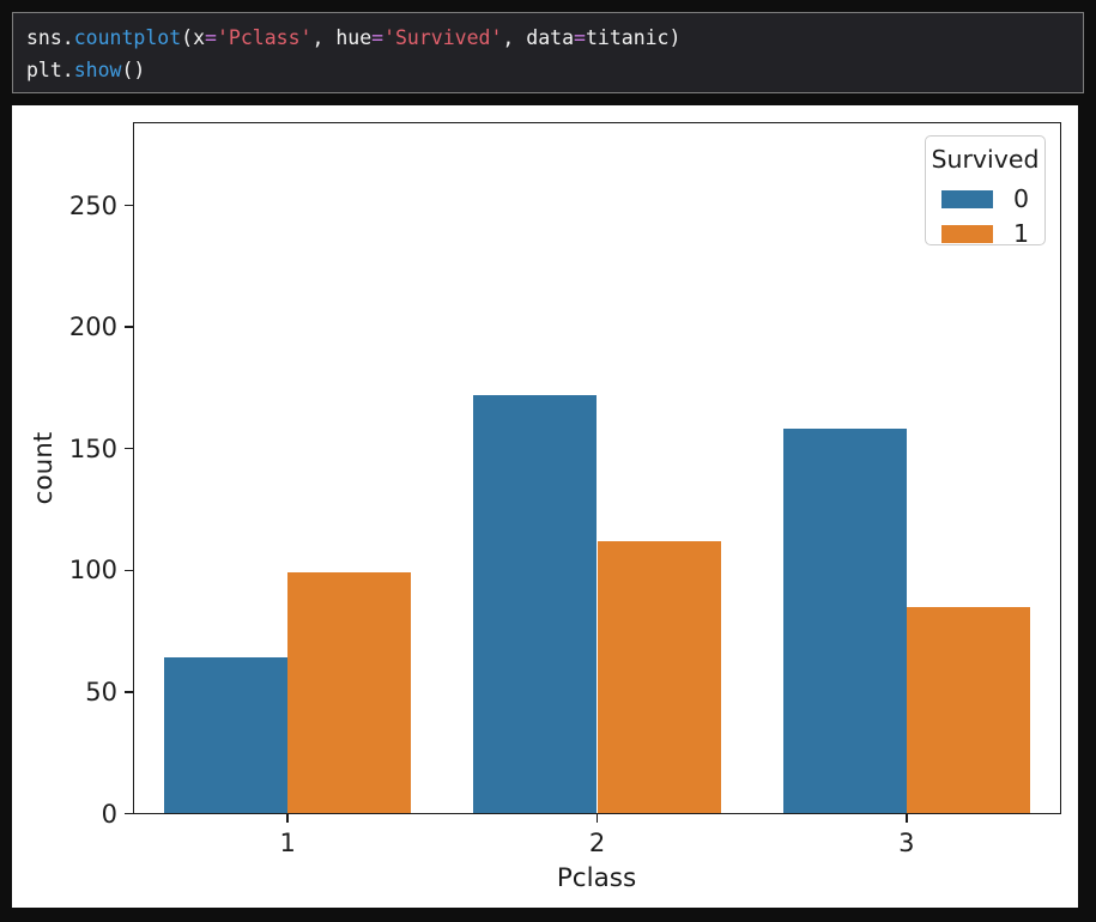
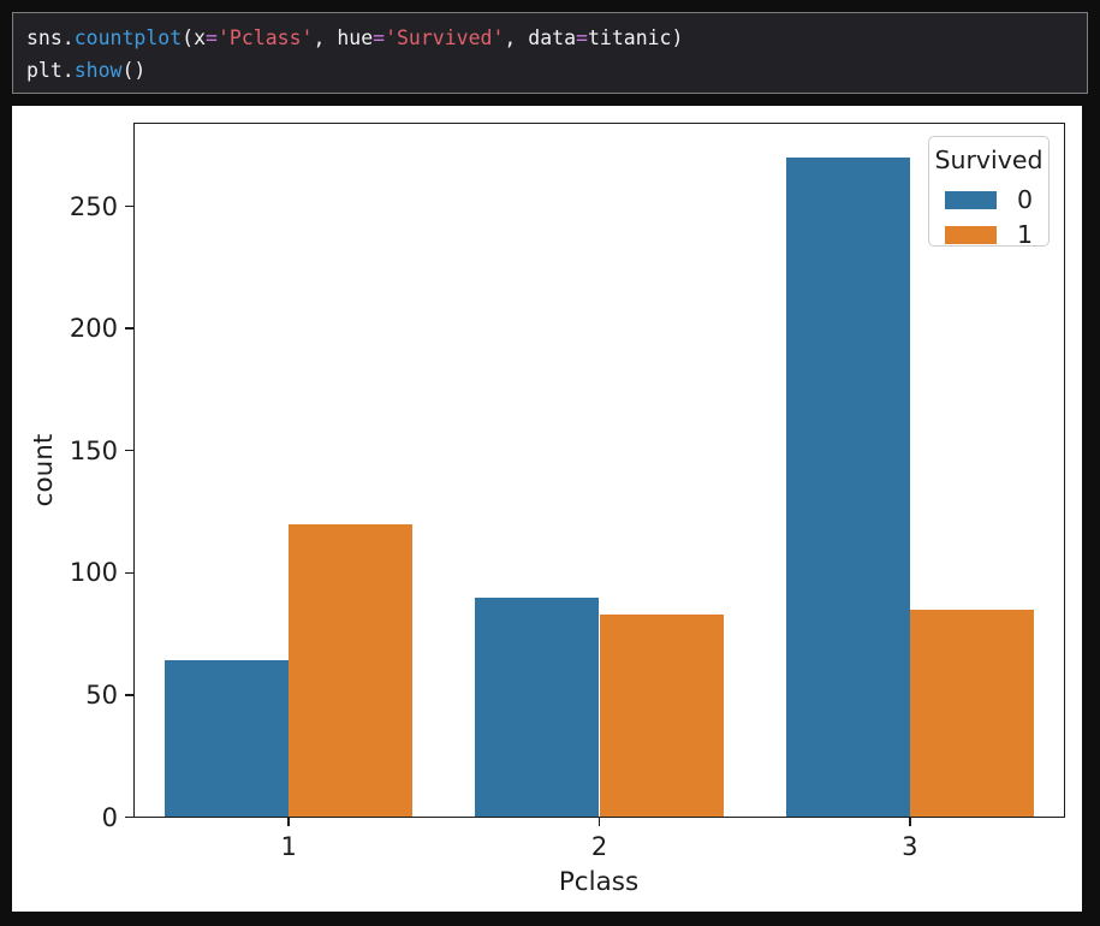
1/1: 99 -> 120
0/2: 172 -> 90
1/2: 112 -> 83
0/3: 158 -> 270
